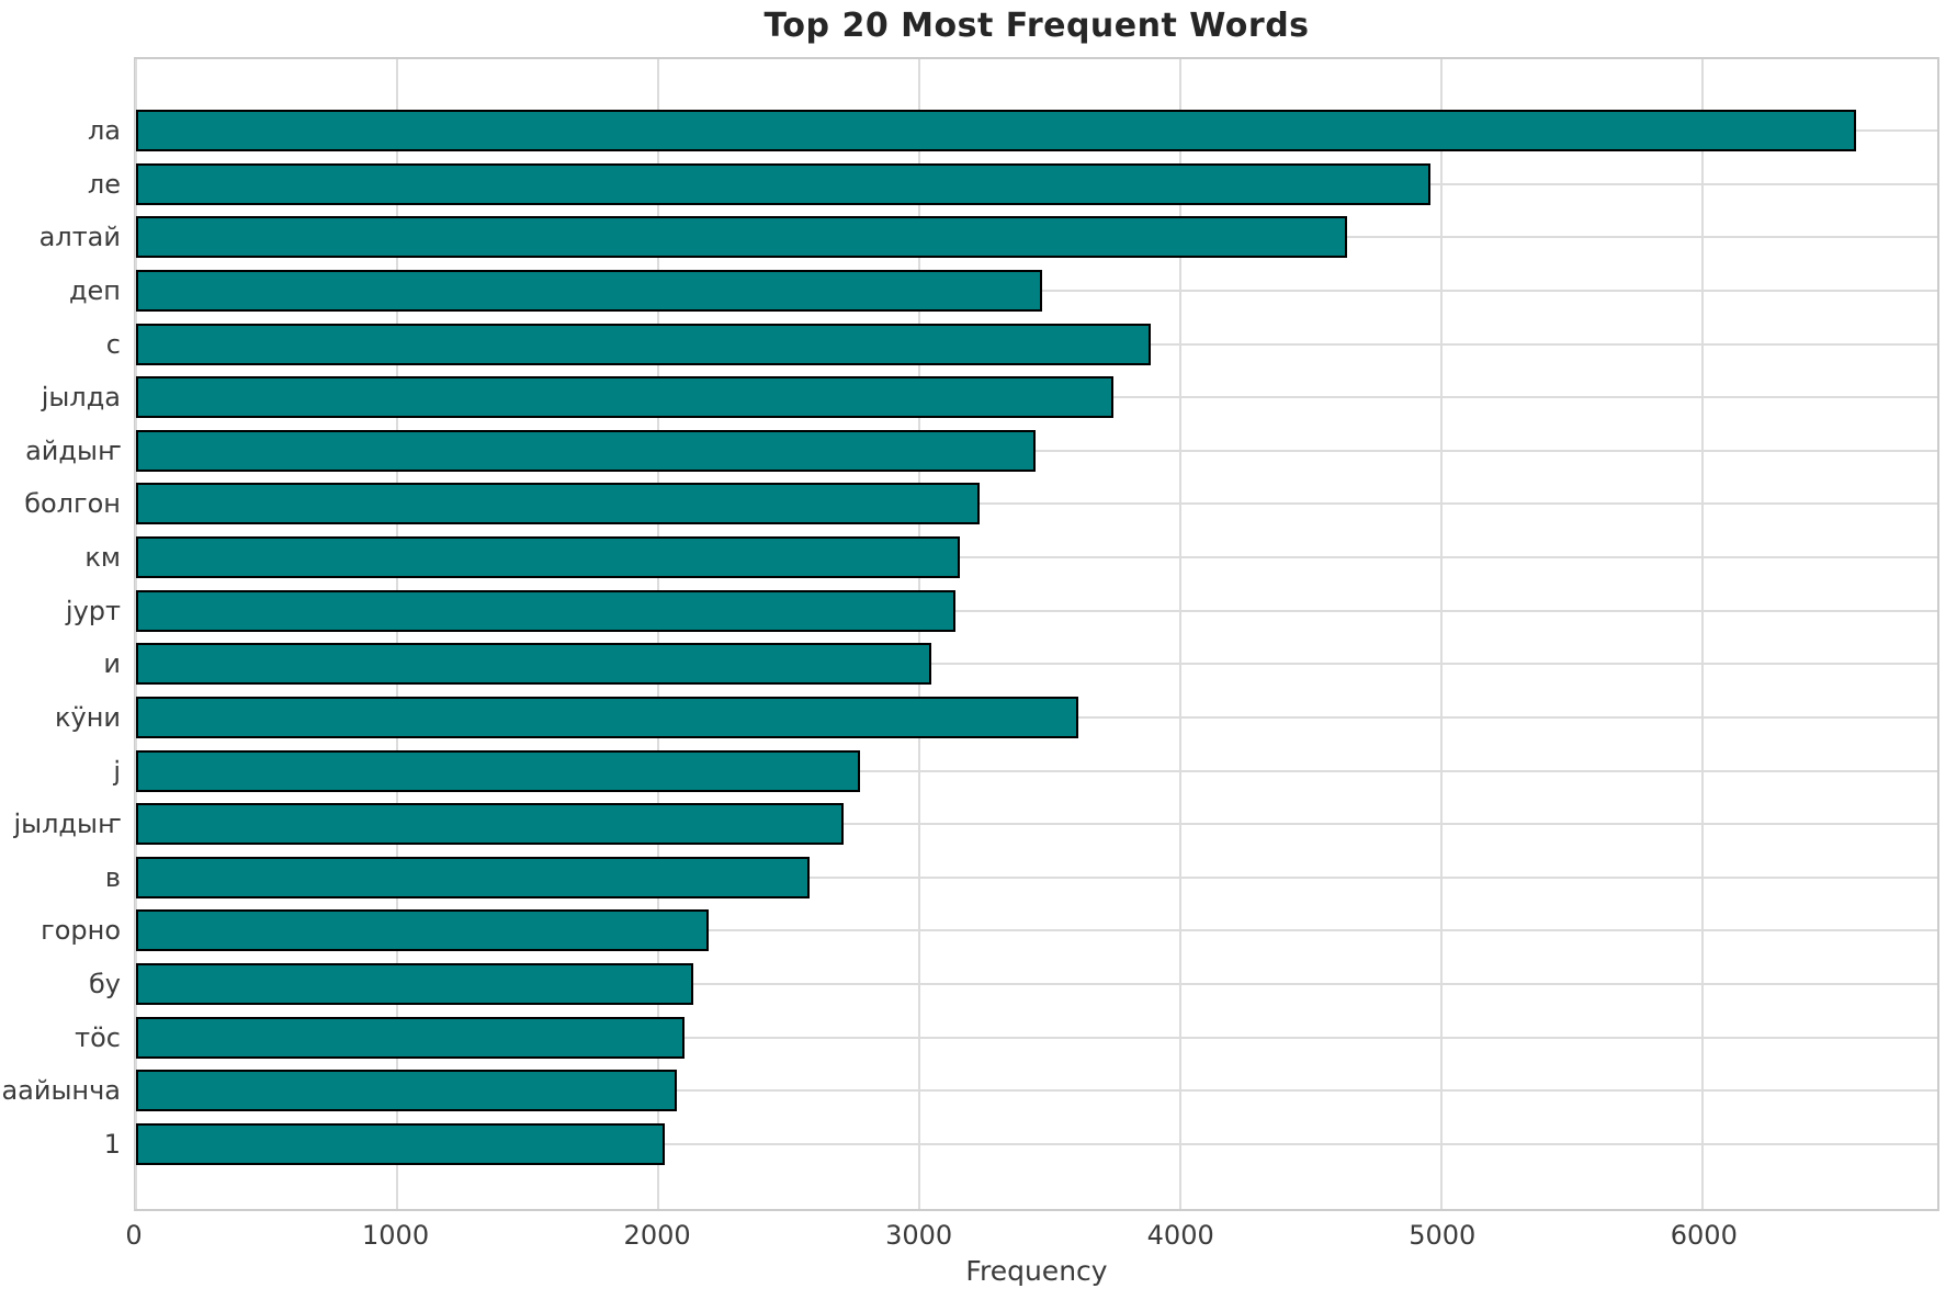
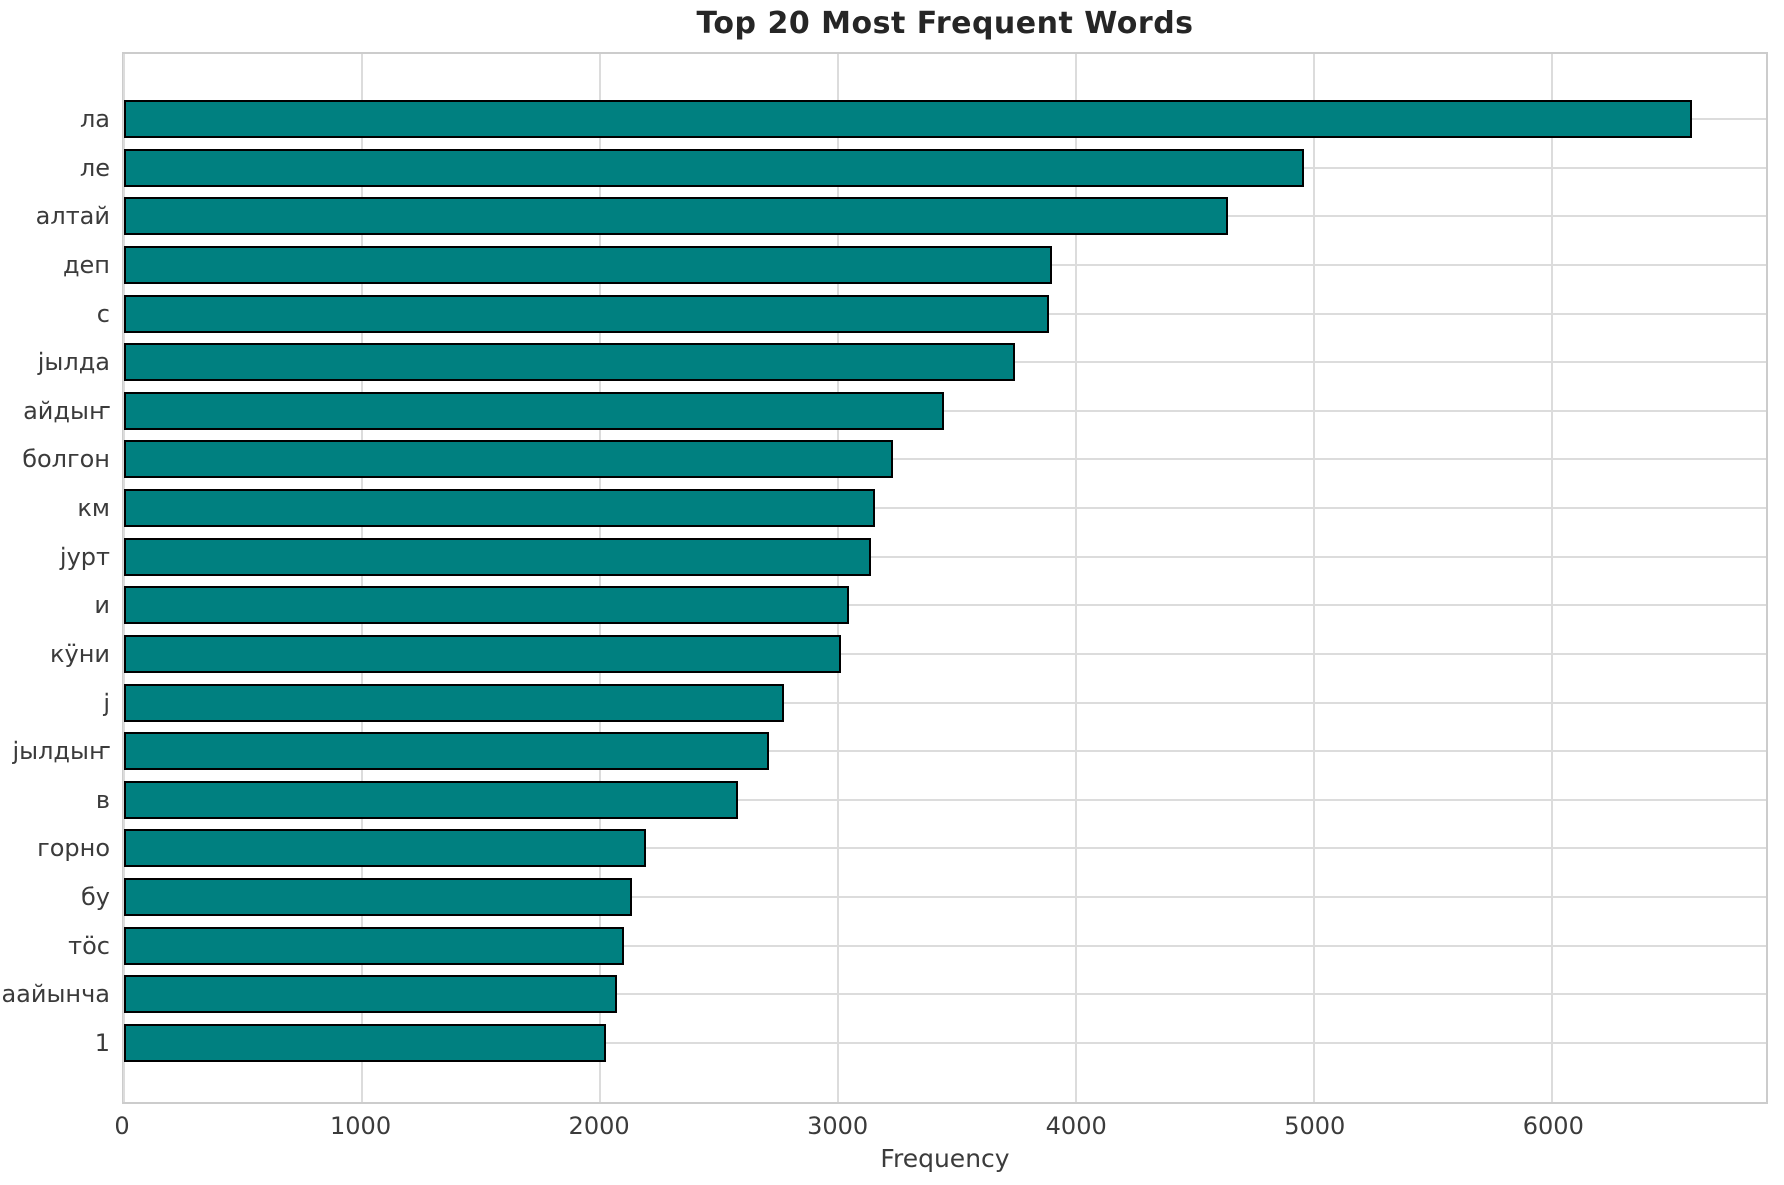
деп: 3470 -> 3900
кӱни: 3610 -> 3020
